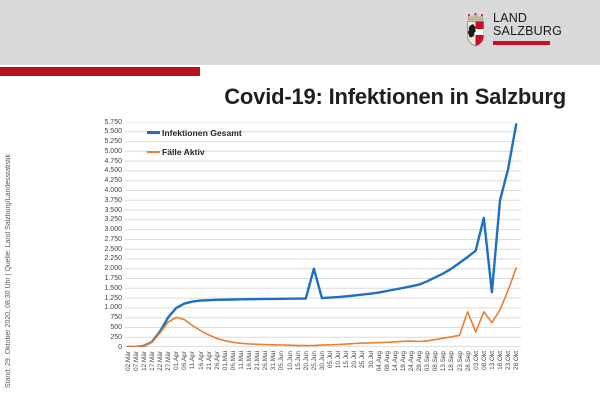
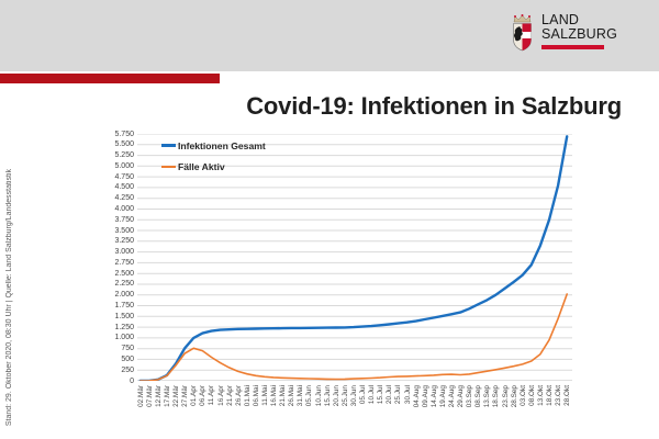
Infektionen Gesamt/25.Jun: 2000 -> 1200
Fälle Aktiv/28.Sep: 900 -> 300
Infektionen Gesamt/08.Okt: 3300 -> 2700
Fälle Aktiv/08.Okt: 900 -> 500
Infektionen Gesamt/13.Okt: 1400 -> 3200
